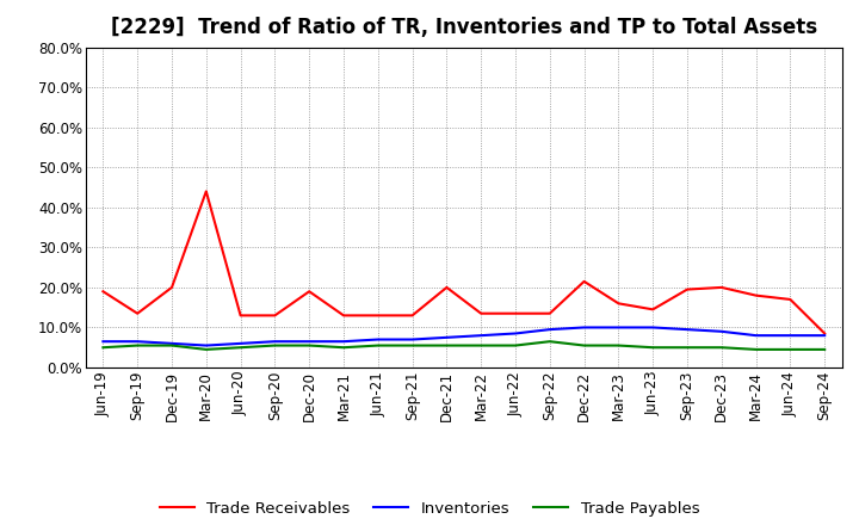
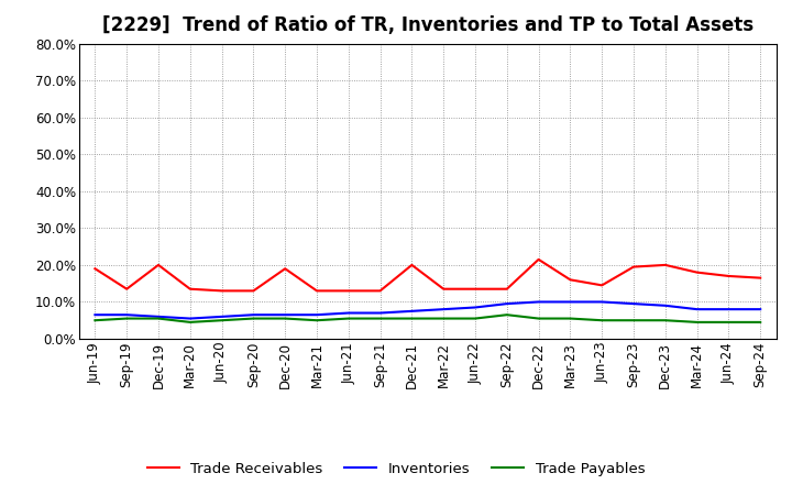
Trade Receivables/Mar-20: 44.0% -> 13.5%
Trade Receivables/Sep-24: 8.5% -> 16.5%
